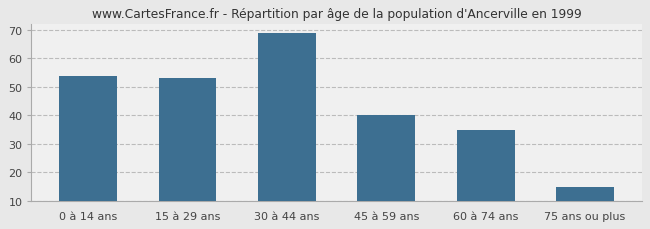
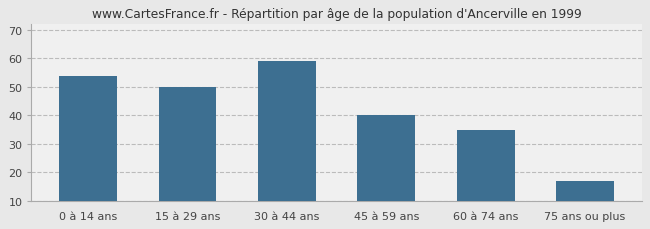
15 à 29 ans: 53 -> 50
30 à 44 ans: 69 -> 59
75 ans ou plus: 15 -> 17
